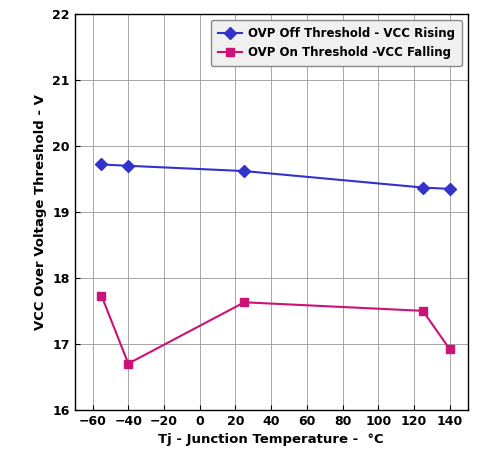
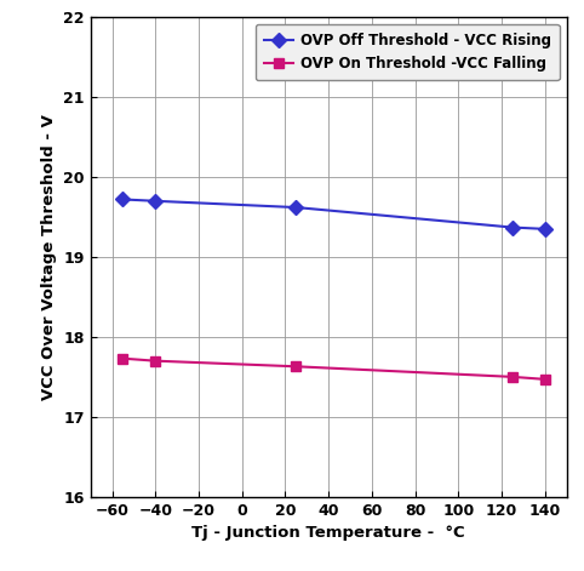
OVP On Threshold -VCC Falling/−40: 16.70 -> 17.70
OVP On Threshold -VCC Falling/140: 16.92 -> 17.47
